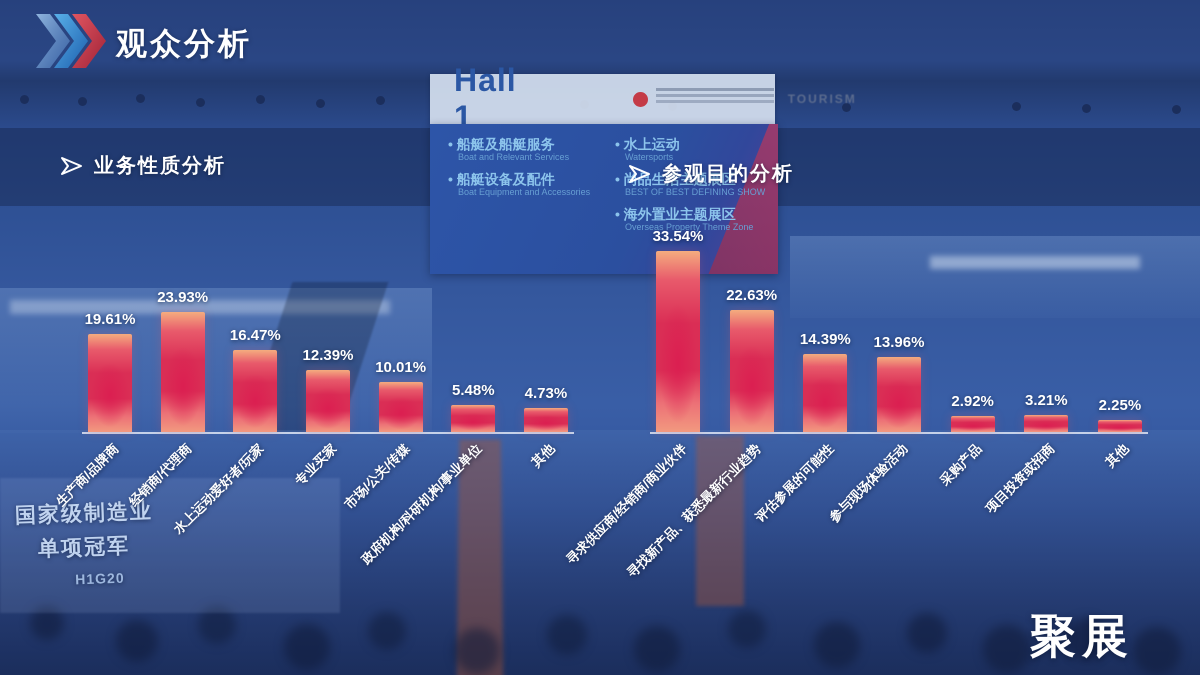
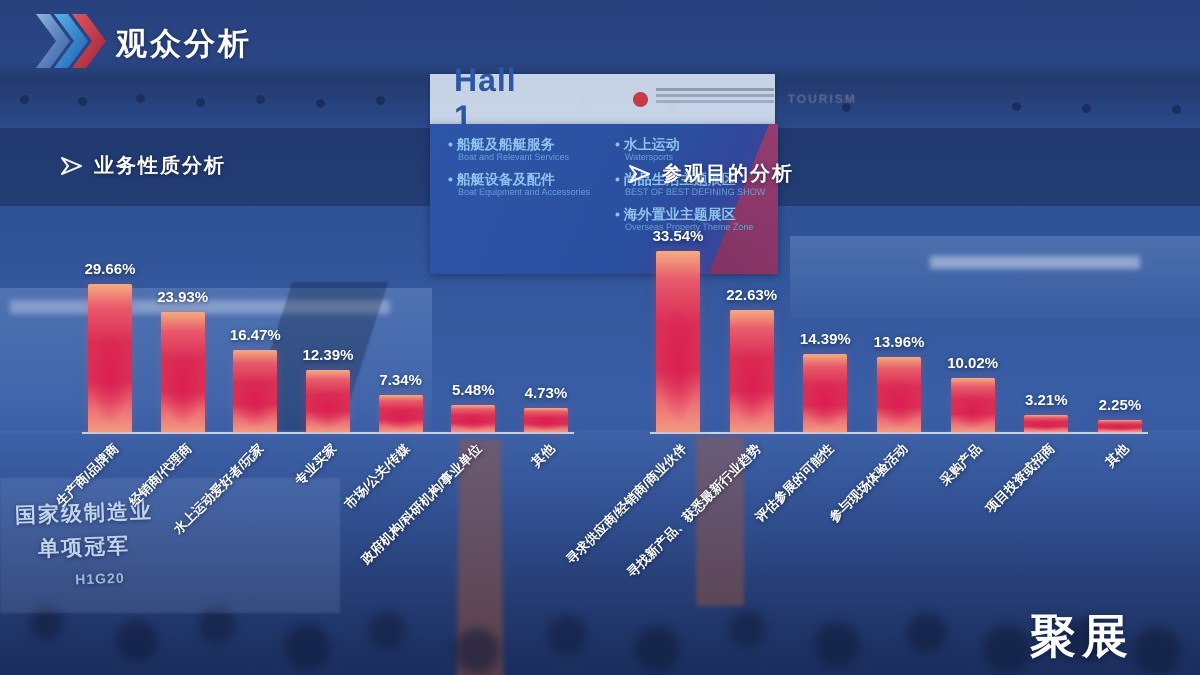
业务性质分析/生产商/品牌商: 19.61% -> 29.66%
业务性质分析/市场/公关/传媒: 10.01% -> 7.34%
参观目的分析/采购产品: 2.92% -> 10.02%
